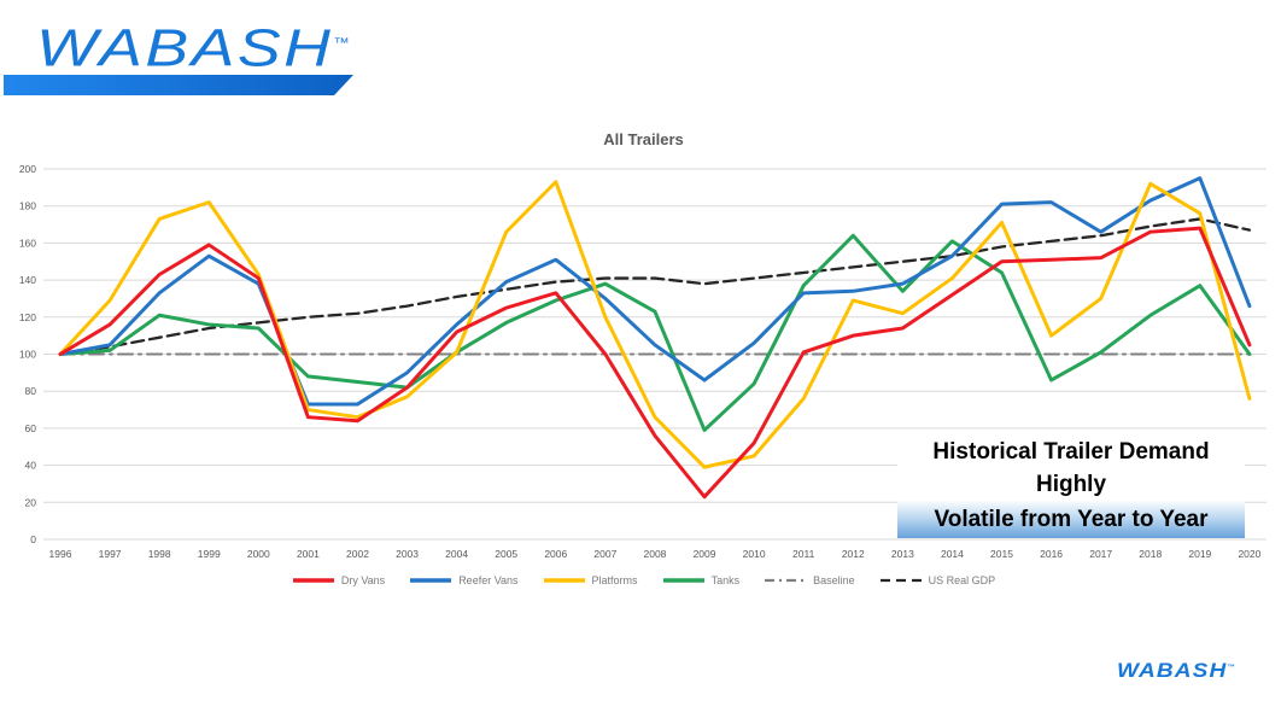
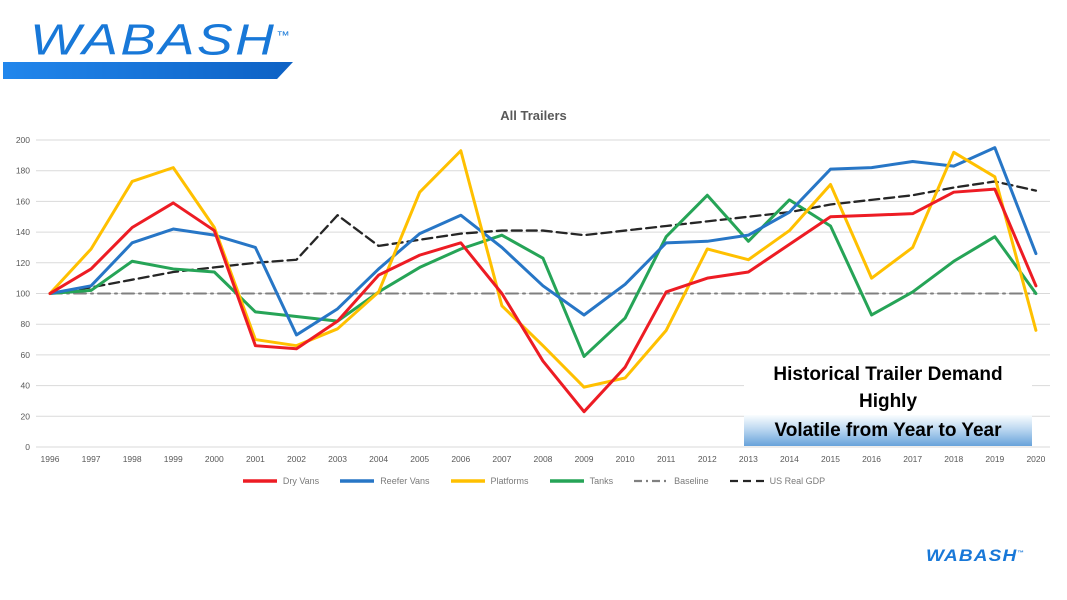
Reefer Vans/1999: 153 -> 142
Reefer Vans/2001: 73 -> 130
US Real GDP/2003: 126 -> 151
Platforms/2007: 120 -> 92
Reefer Vans/2017: 166 -> 186
